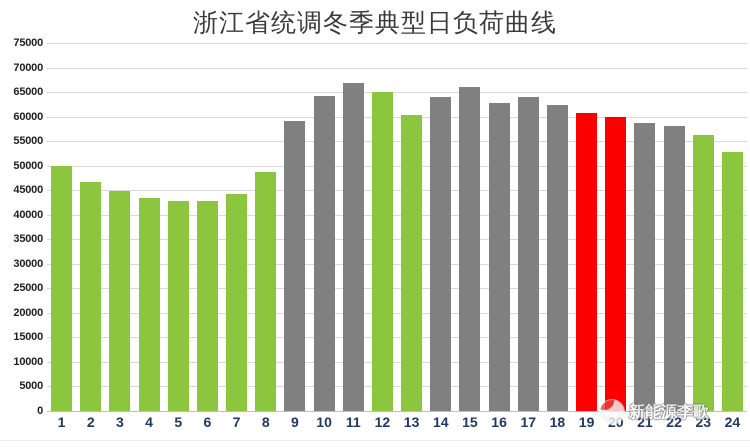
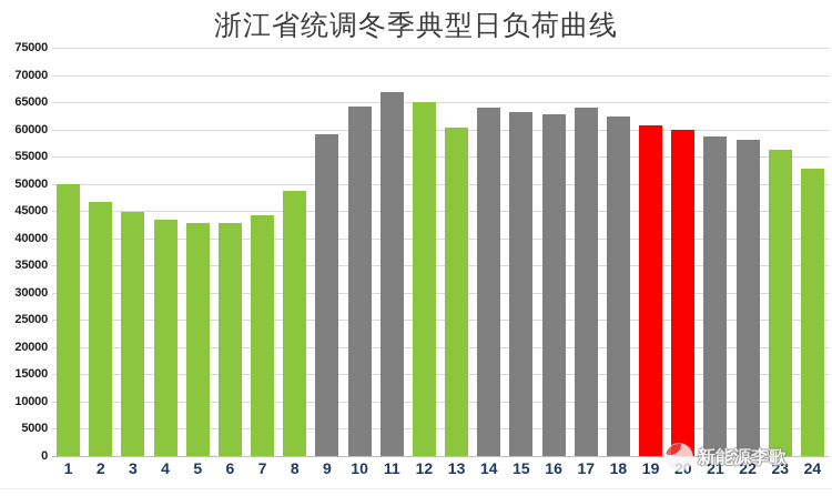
15: 66000 -> 63000
